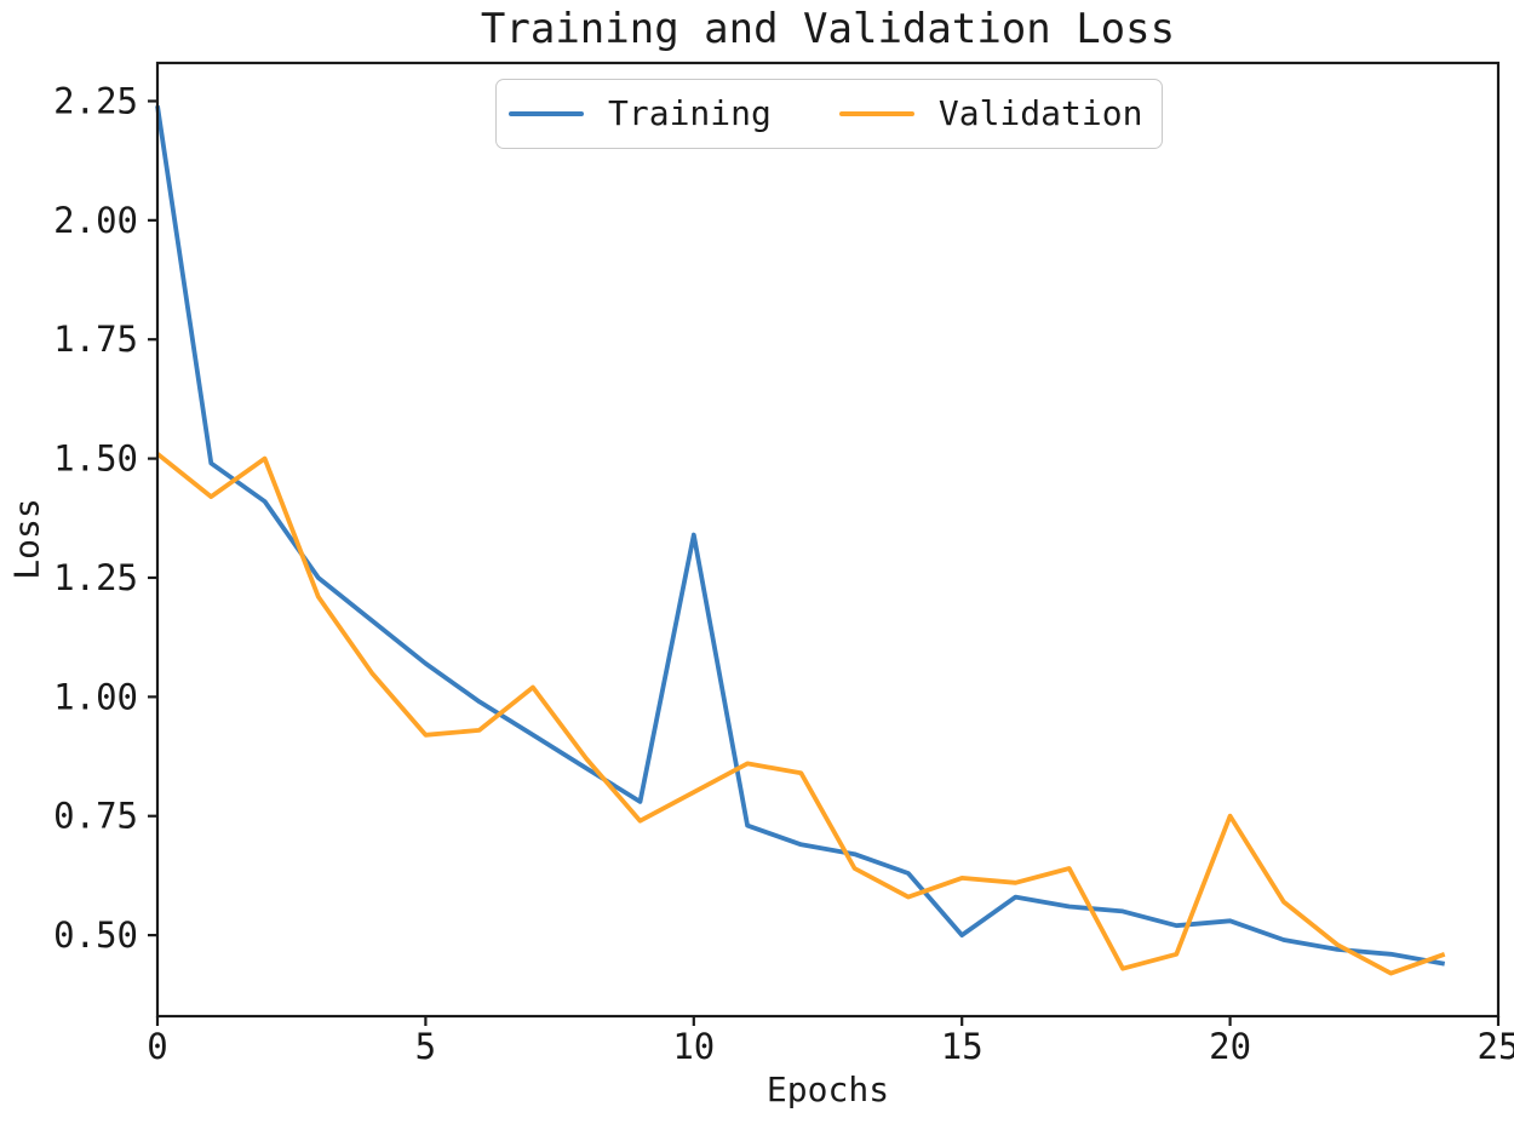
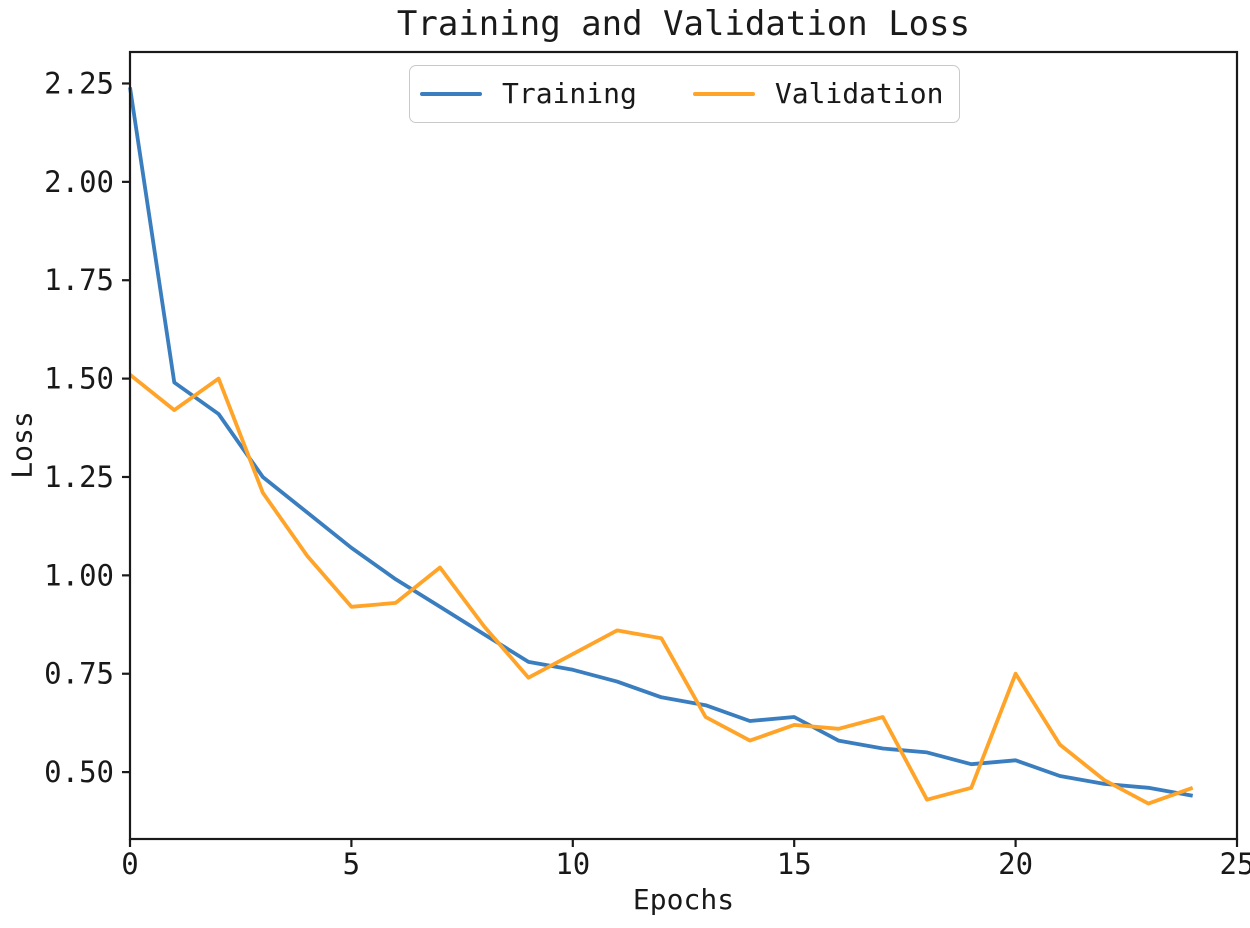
Training/10: 1.34 -> 0.76
Training/15: 0.50 -> 0.64
